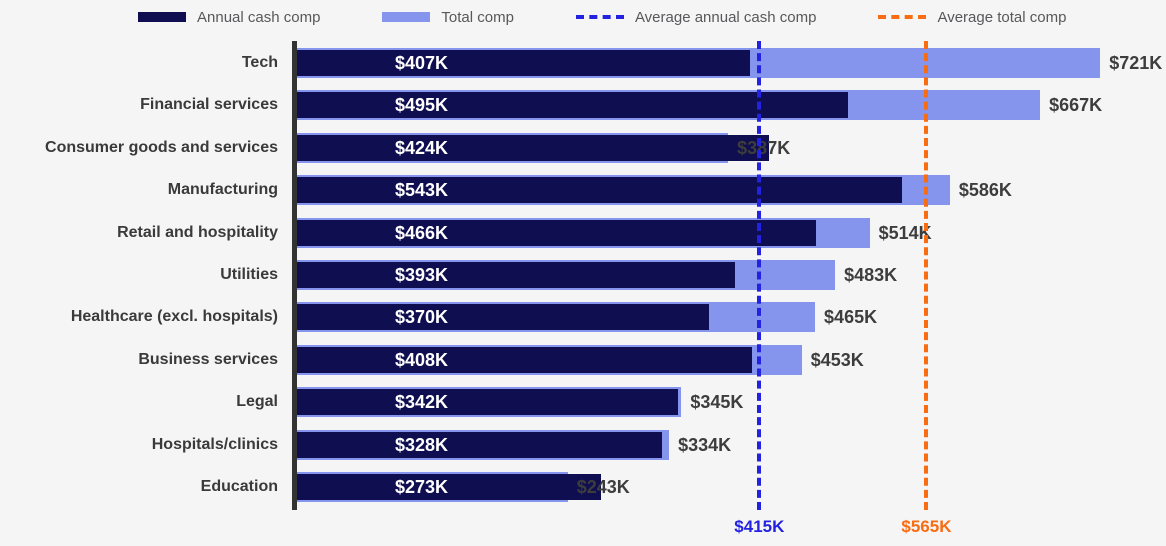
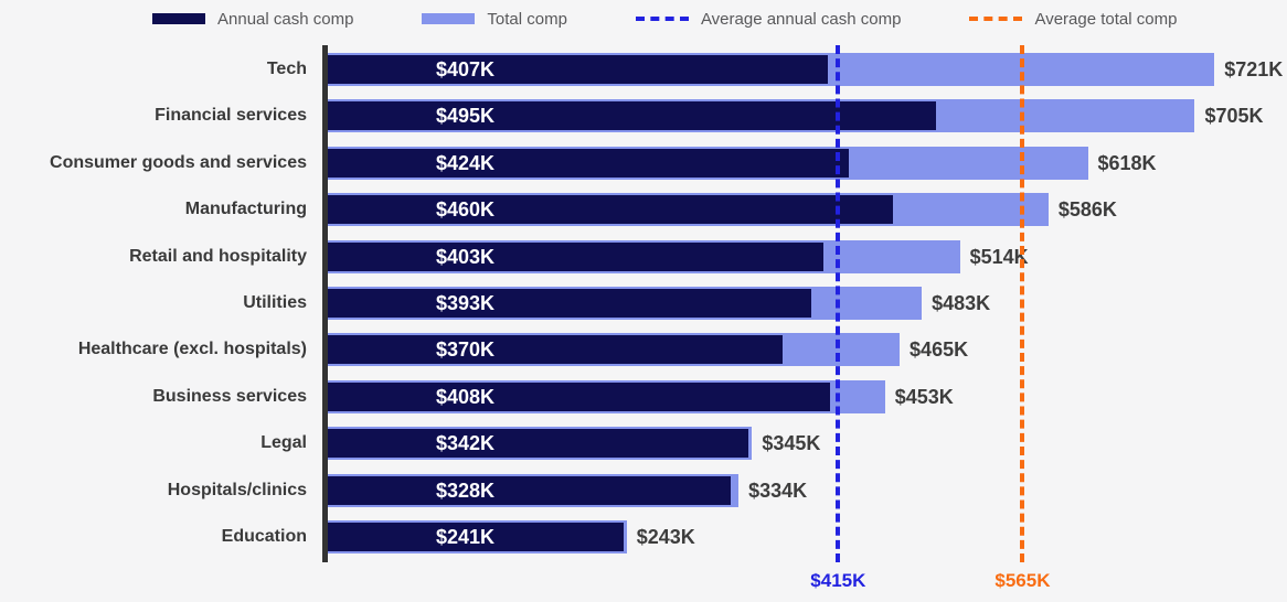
Total comp/Financial services: $667K -> $705K
Total comp/Consumer goods and services: $387K -> $618K
Annual cash comp/Manufacturing: $543K -> $460K
Annual cash comp/Retail and hospitality: $466K -> $403K
Annual cash comp/Education: $273K -> $241K
